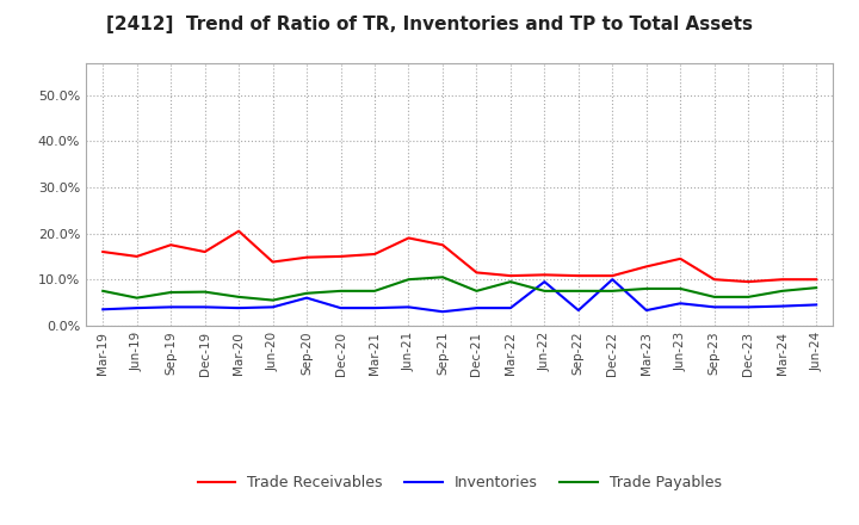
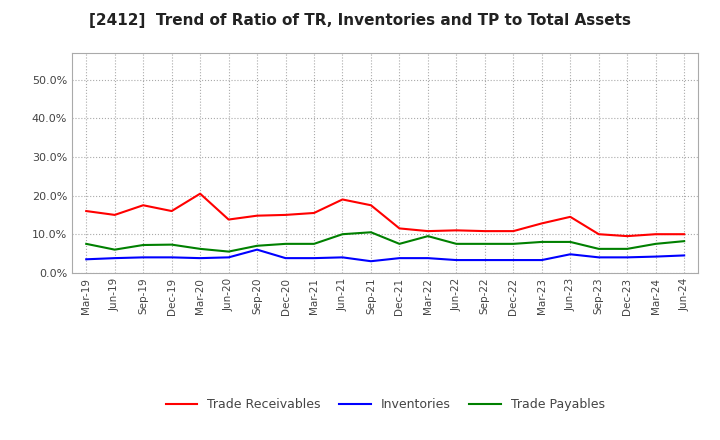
Inventories/Jun-22: 9.5% -> 3.3%
Inventories/Dec-22: 10.0% -> 3.3%
